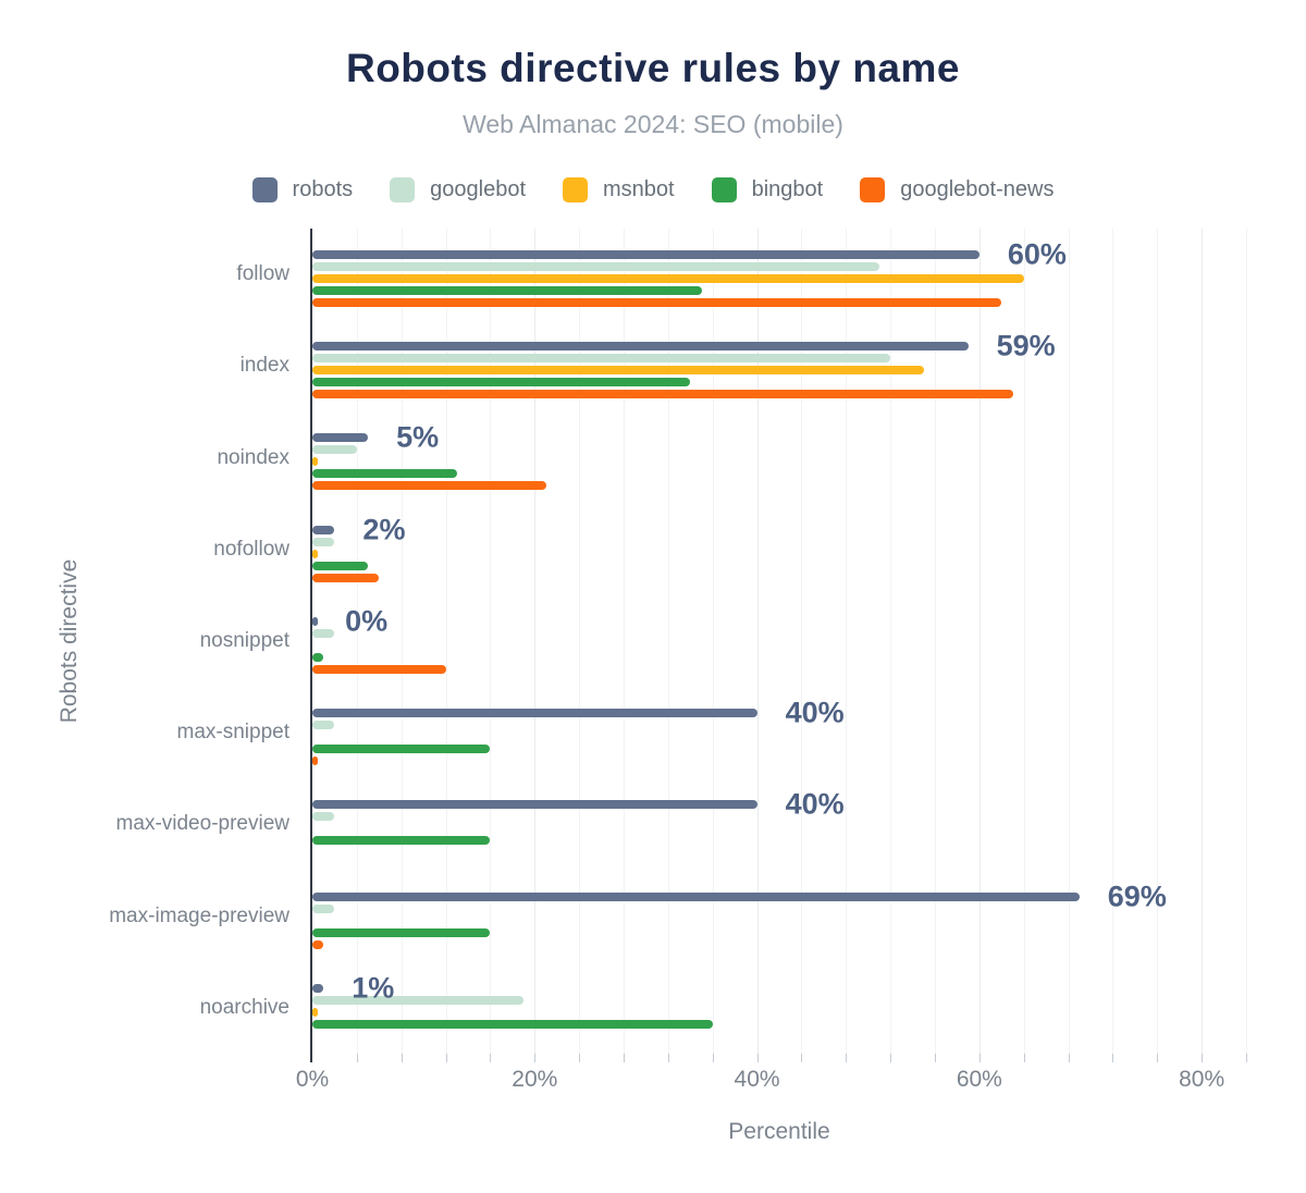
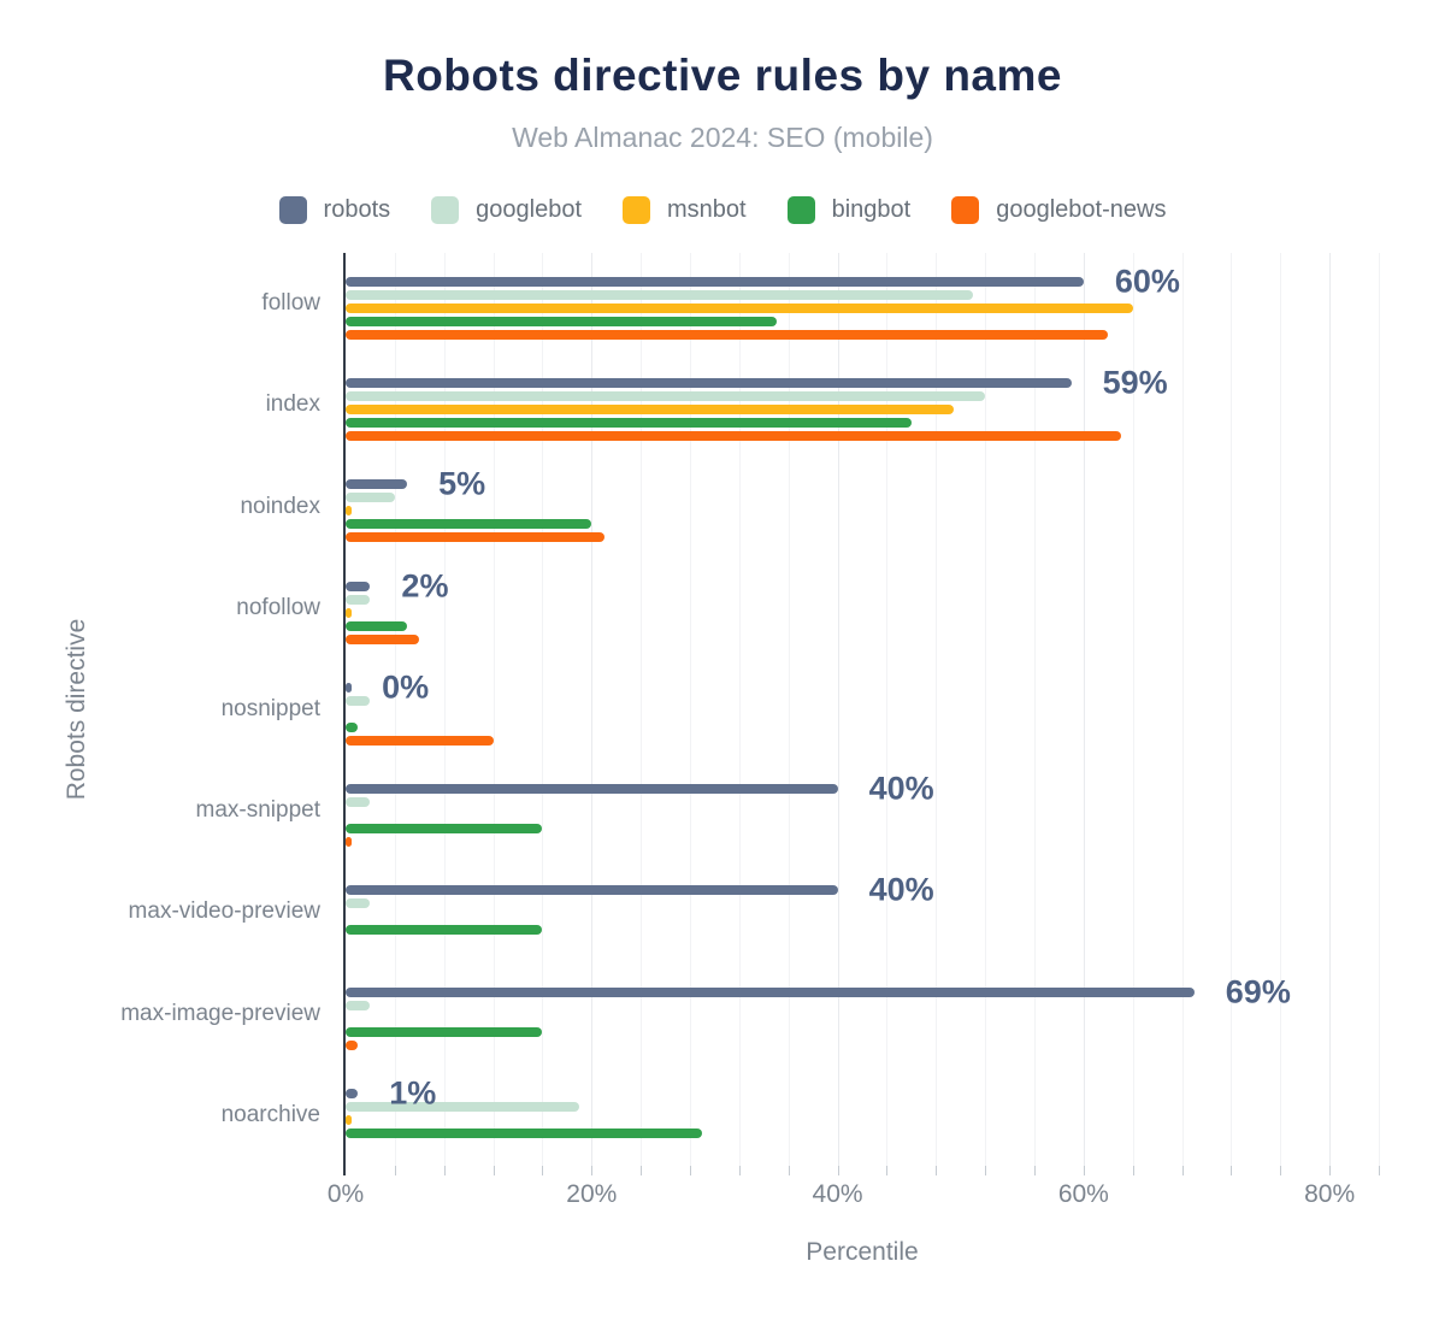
msnbot/index: 55.0% -> 49.4%
bingbot/index: 34% -> 46%
bingbot/noindex: 13% -> 20%
bingbot/noarchive: 36% -> 29%
